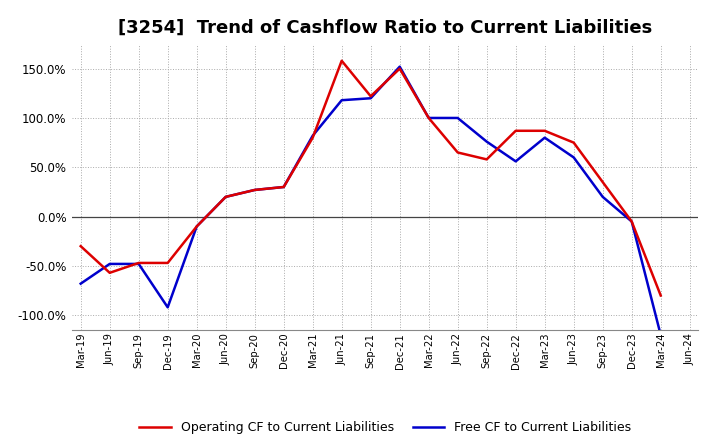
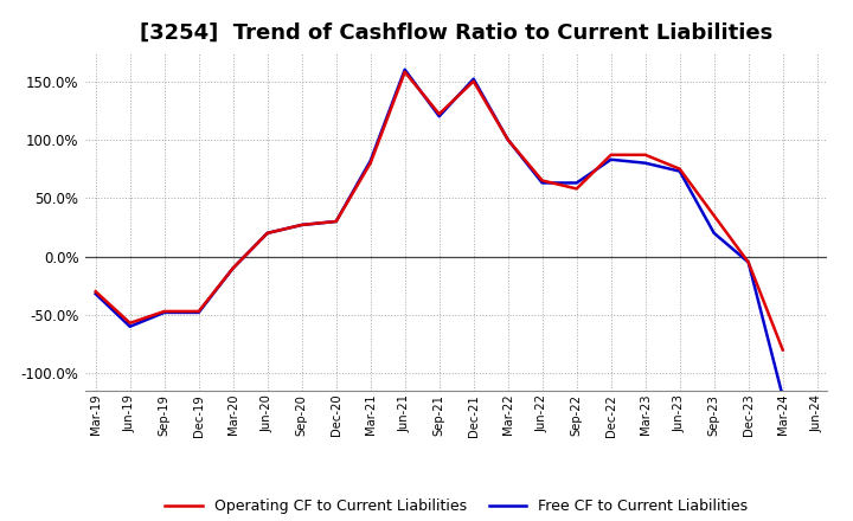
Free CF to Current Liabilities/Mar-19: -68% -> -32%
Free CF to Current Liabilities/Jun-19: -48% -> -60%
Free CF to Current Liabilities/Dec-19: -92% -> -48%
Free CF to Current Liabilities/Jun-21: 118% -> 160%
Free CF to Current Liabilities/Jun-22: 100% -> 63%
Free CF to Current Liabilities/Sep-22: 76% -> 63%
Free CF to Current Liabilities/Dec-22: 56% -> 83%
Free CF to Current Liabilities/Jun-23: 60% -> 73%
